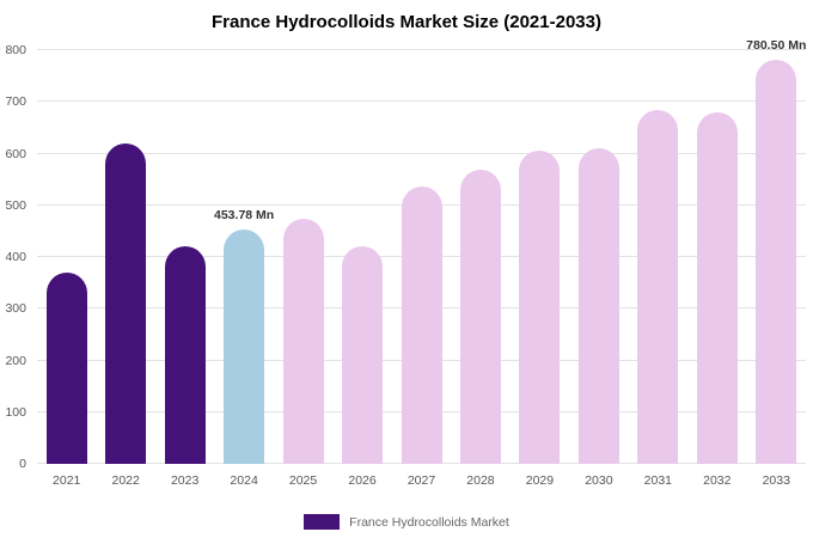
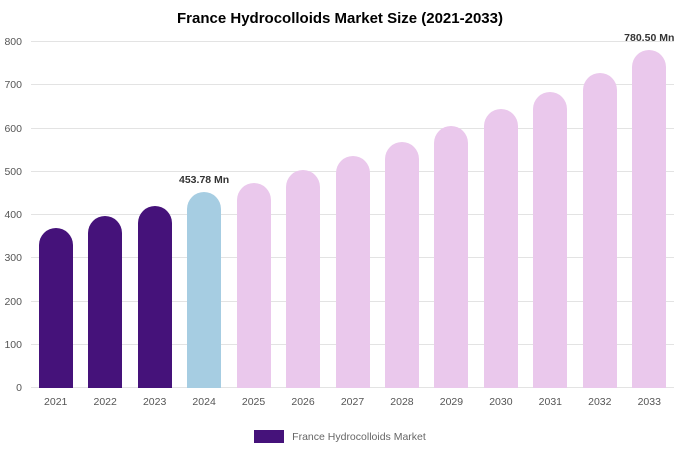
2022: 620 -> 400
2026: 420 -> 500
2030: 610 -> 640
2032: 680 -> 730
